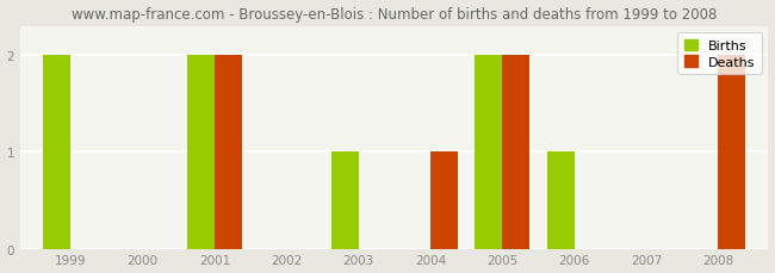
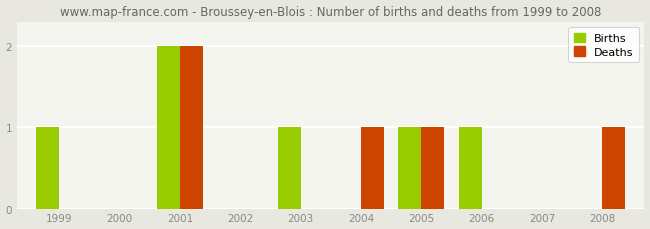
Births/1999: 2 -> 1
Births/2005: 2 -> 1
Deaths/2005: 2 -> 1
Deaths/2008: 2 -> 1
